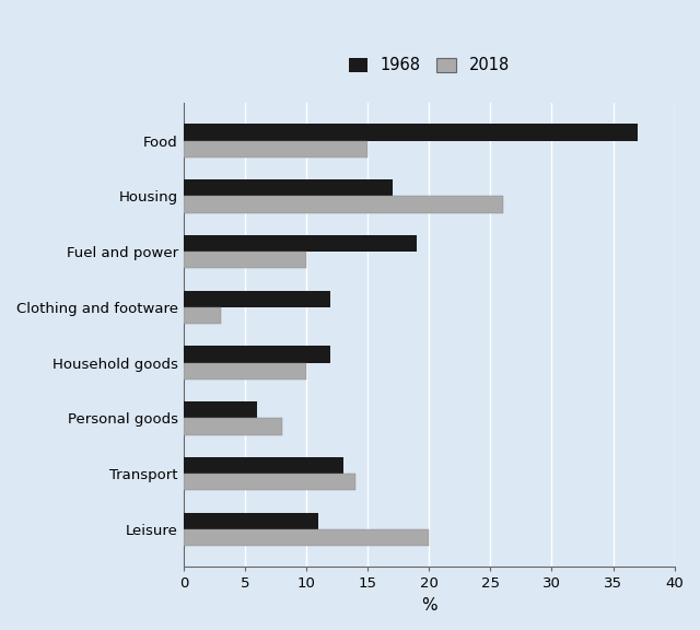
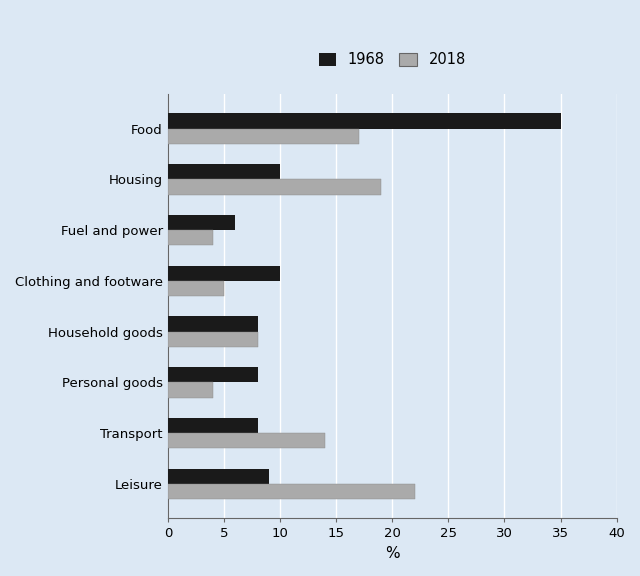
1968/Food: 37 -> 35
2018/Food: 15 -> 17
1968/Housing: 17 -> 10
2018/Housing: 26 -> 19
1968/Fuel and power: 19 -> 6
2018/Fuel and power: 10 -> 4
1968/Clothing and footware: 12 -> 10
2018/Clothing and footware: 3 -> 5
1968/Household goods: 12 -> 8
2018/Household goods: 10 -> 8
1968/Personal goods: 6 -> 8
2018/Personal goods: 8 -> 4
1968/Transport: 13 -> 8
1968/Leisure: 11 -> 9
2018/Leisure: 20 -> 22
